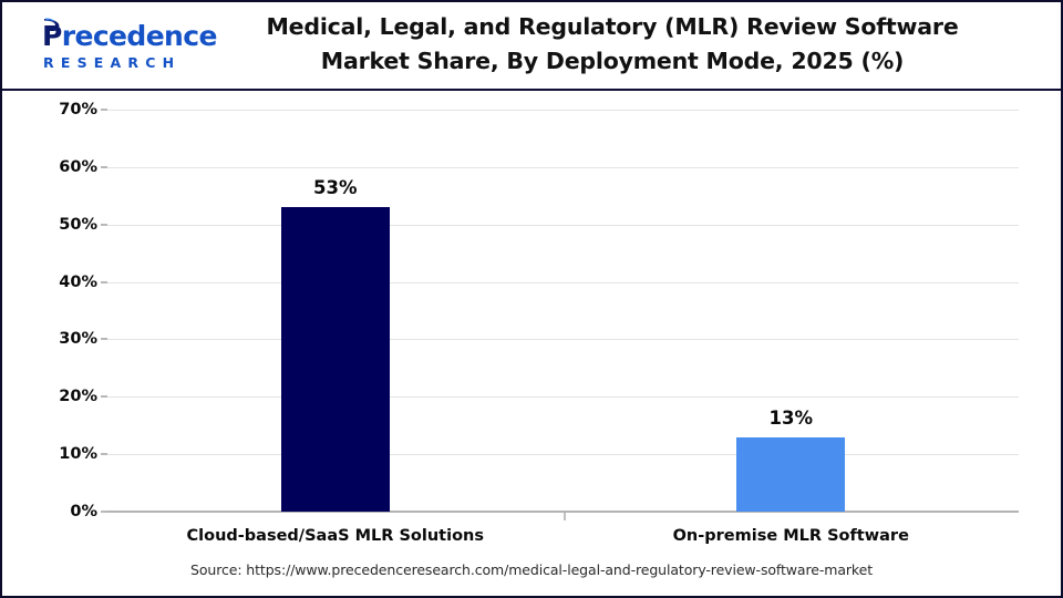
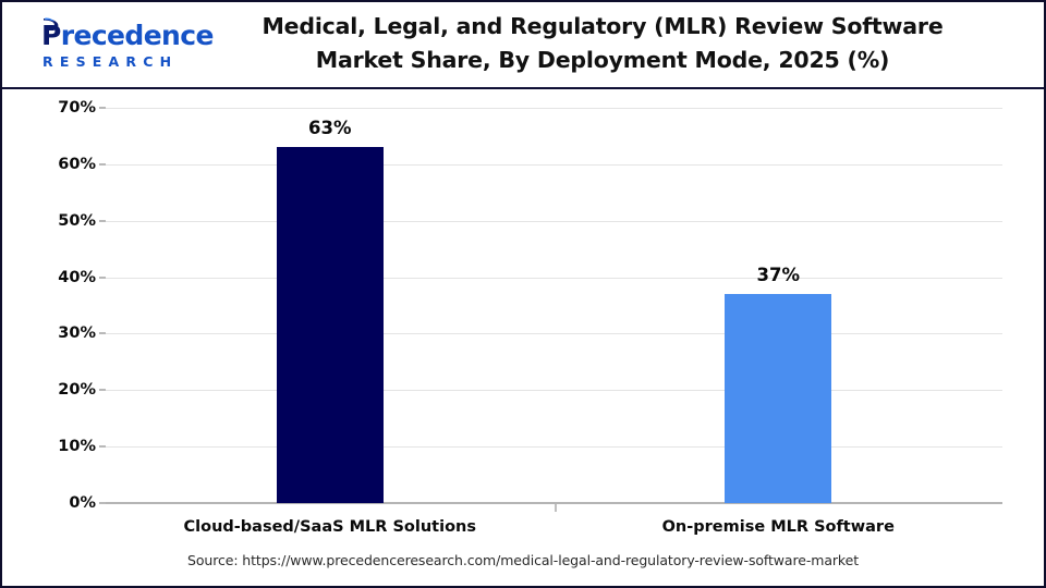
Cloud-based/SaaS MLR Solutions: 53% -> 63%
On-premise MLR Software: 13% -> 37%
